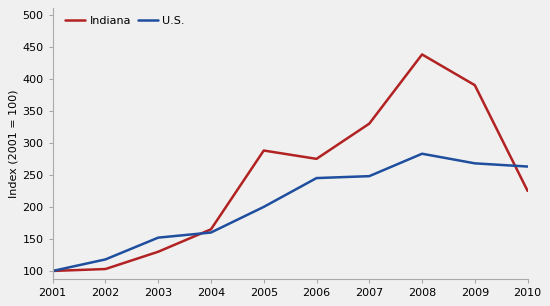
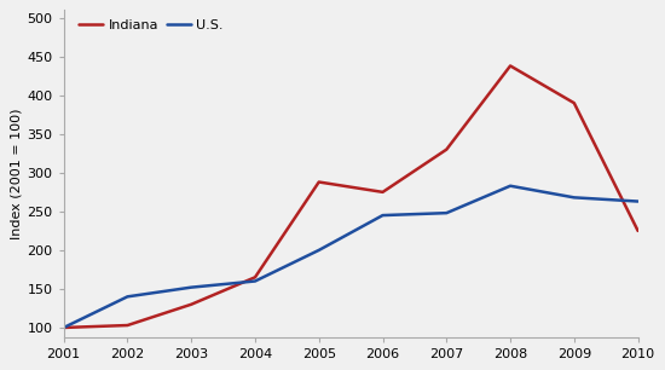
U.S./2002: 118 -> 140
